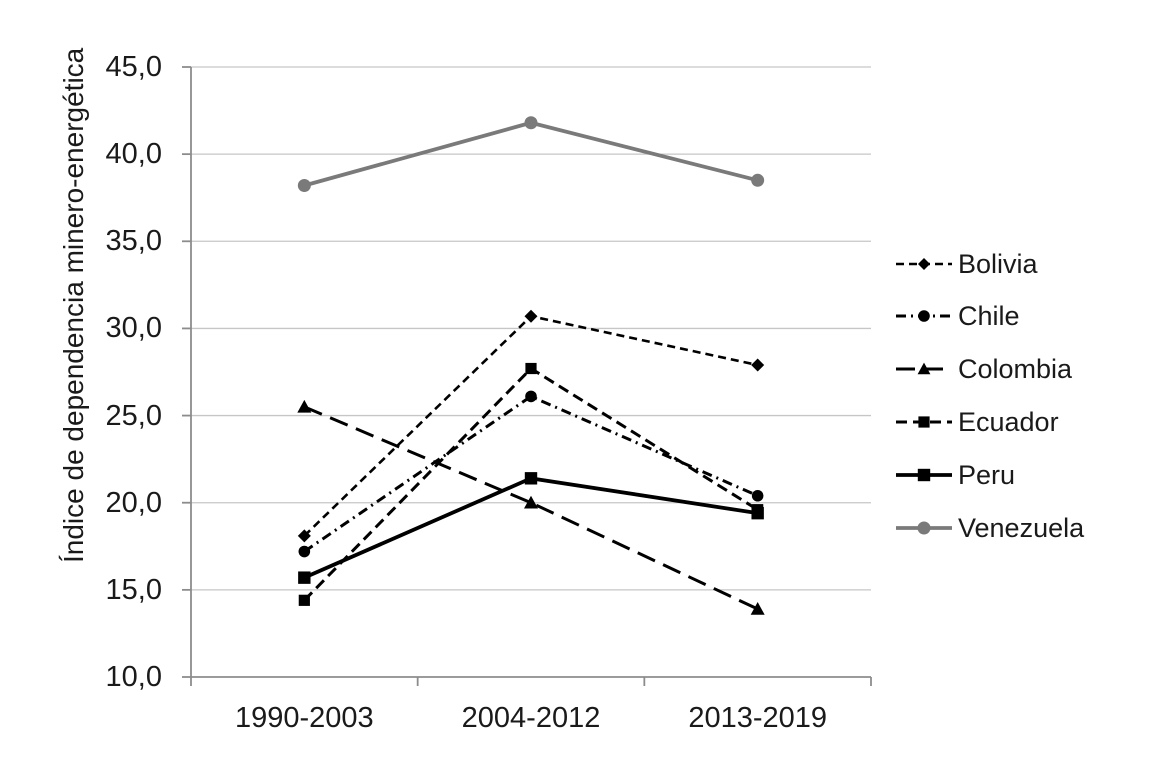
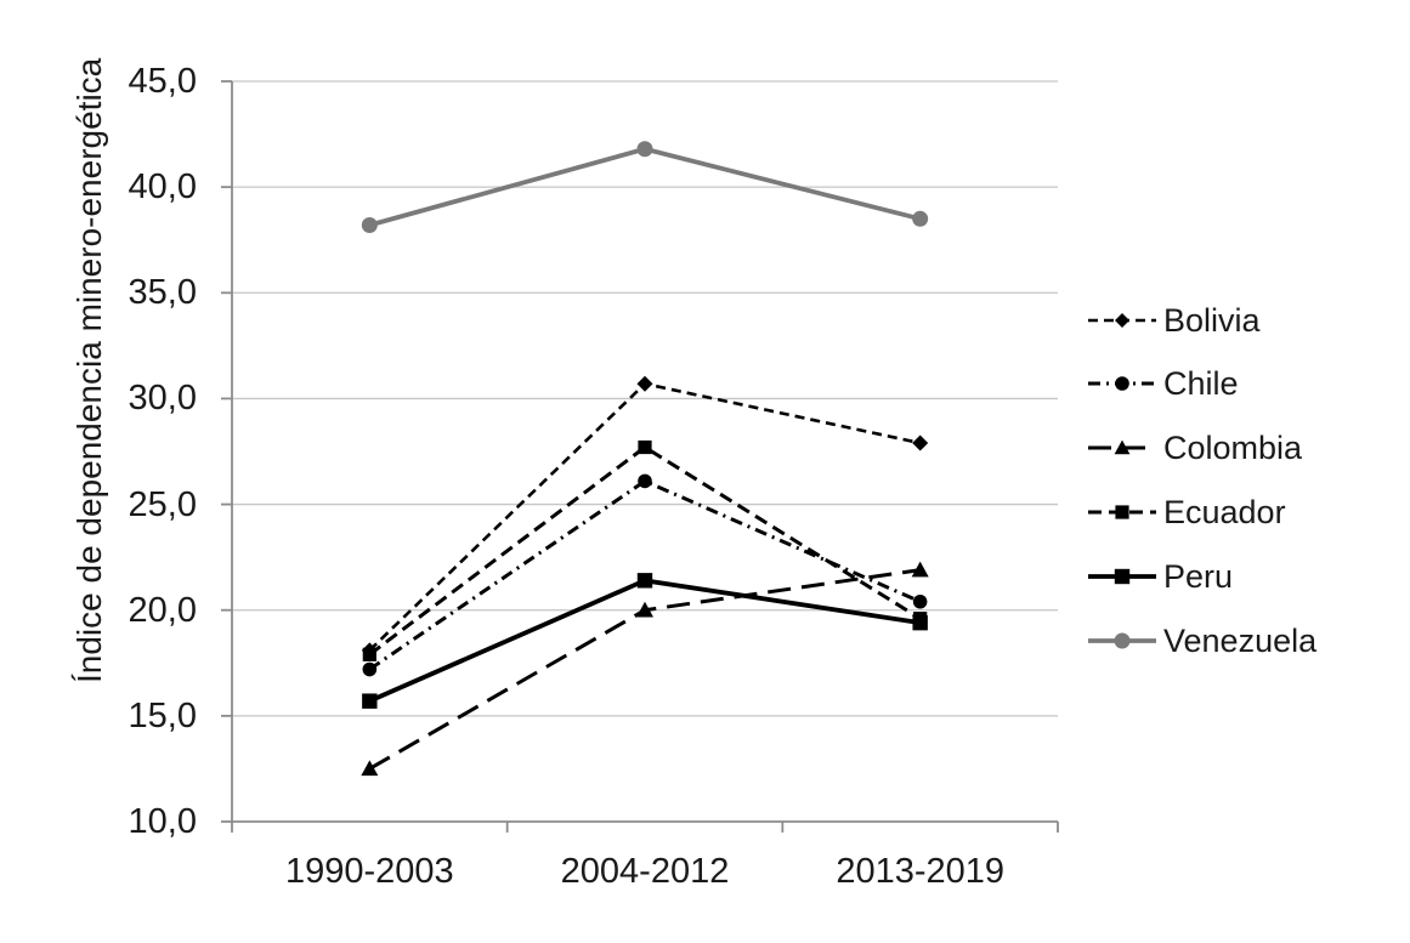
Colombia/1990-2003: 25,5 -> 12,5
Ecuador/1990-2003: 14,4 -> 17,9
Colombia/2013-2019: 13,9 -> 21,9
